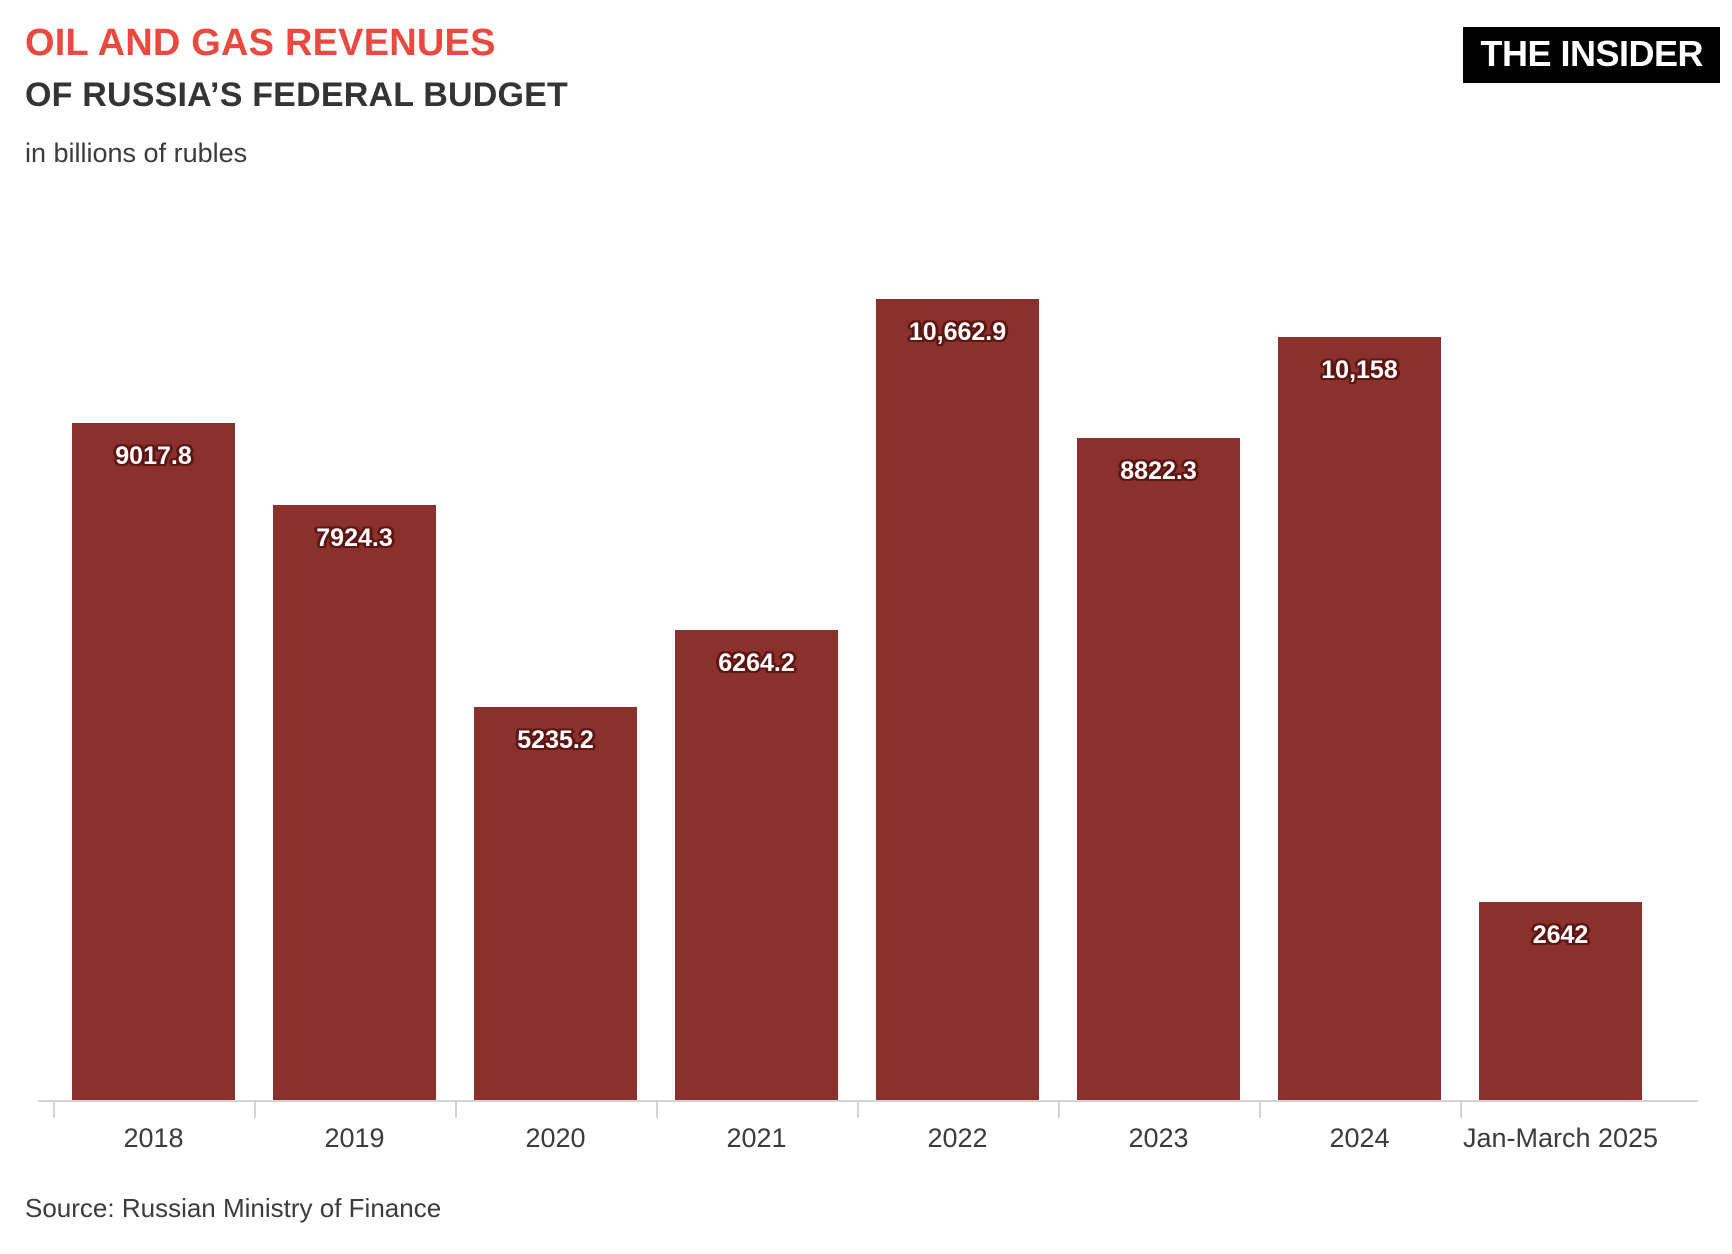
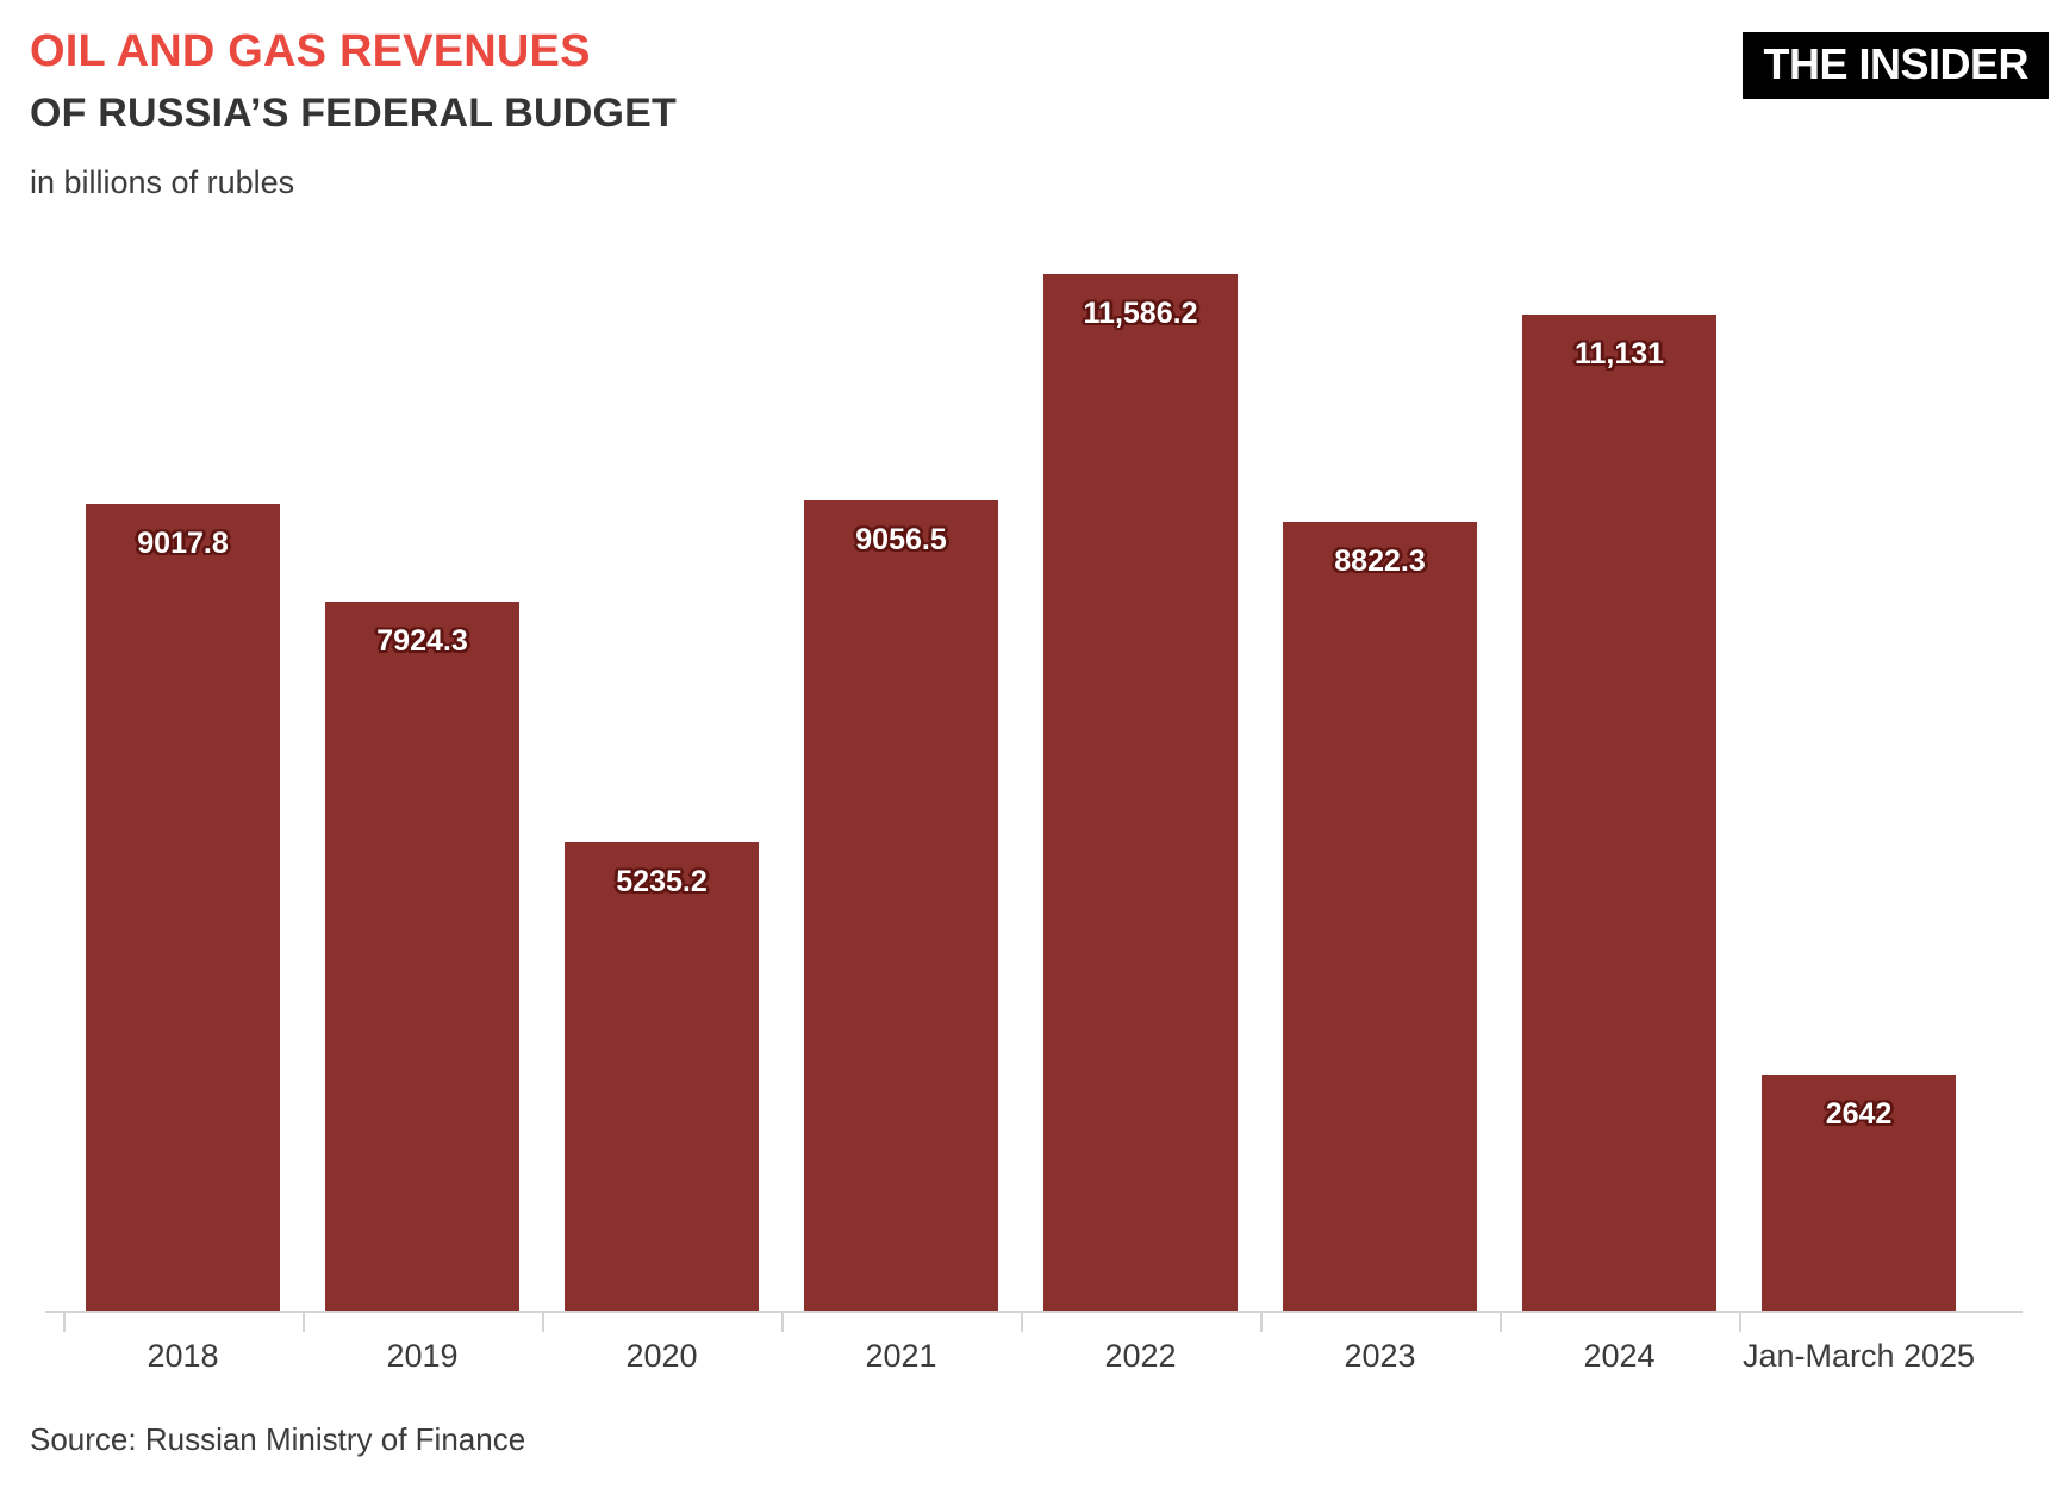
2021: 6264.2 -> 9056.5
2022: 10,662.9 -> 11,586.2
2024: 10,158 -> 11,131
